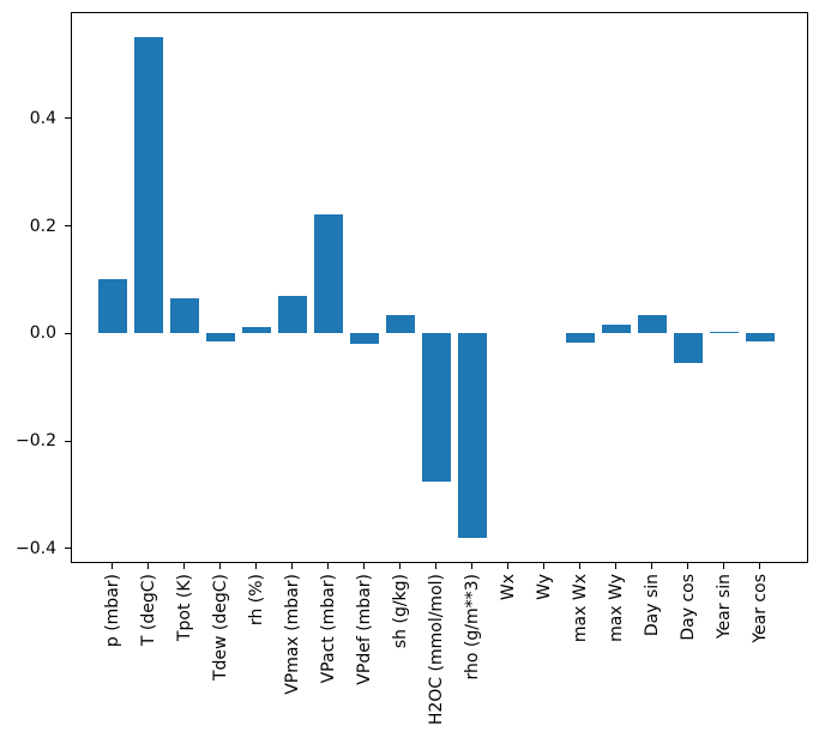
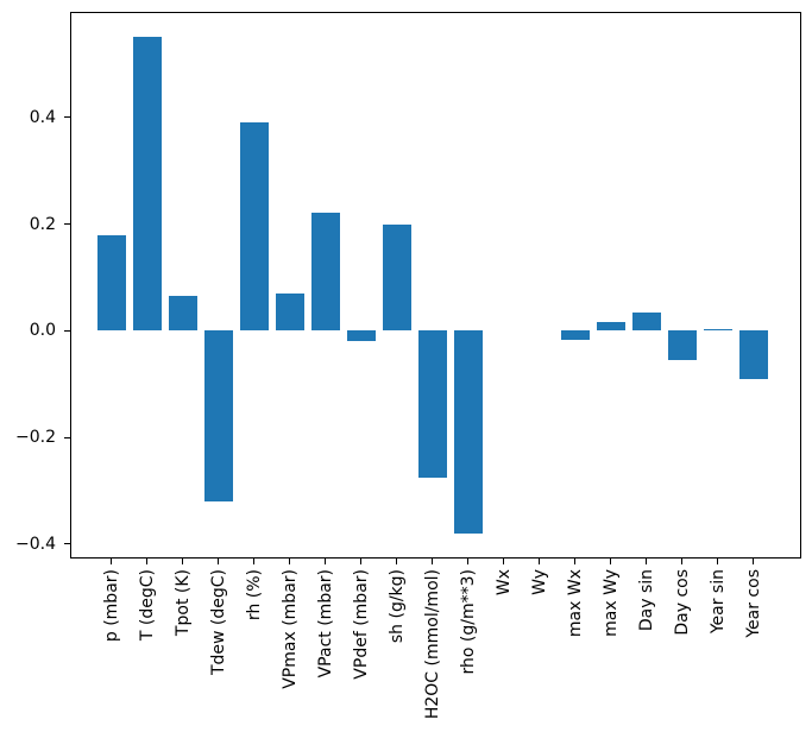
p (mbar): 0.10 -> 0.18
Tdew (degC): -0.01 -> -0.32
rh (%): 0.01 -> 0.39
sh (g/kg): 0.03 -> 0.20
Year cos: -0.01 -> -0.09
